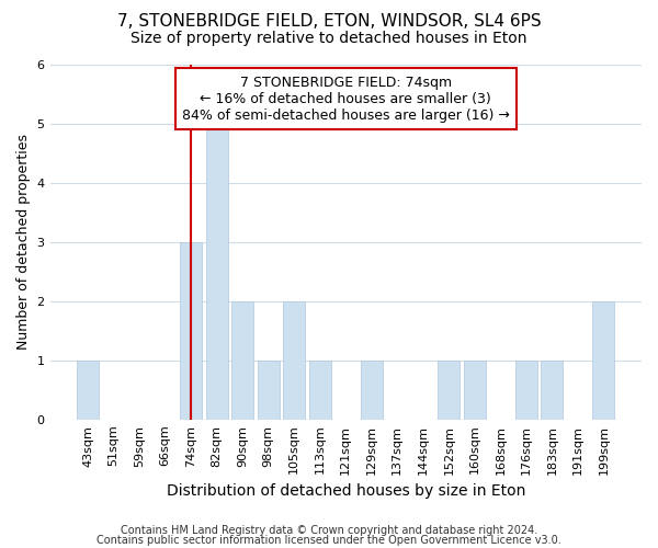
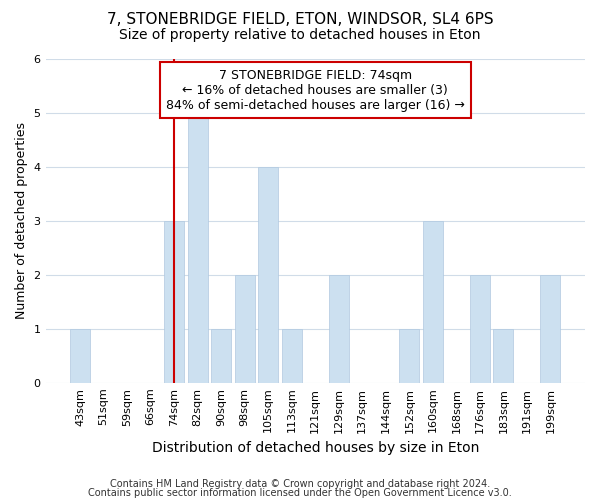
90sqm: 2 -> 1
98sqm: 1 -> 2
105sqm: 2 -> 4
129sqm: 1 -> 2
160sqm: 1 -> 3
176sqm: 1 -> 2
